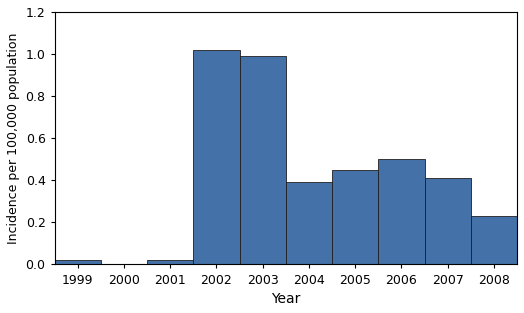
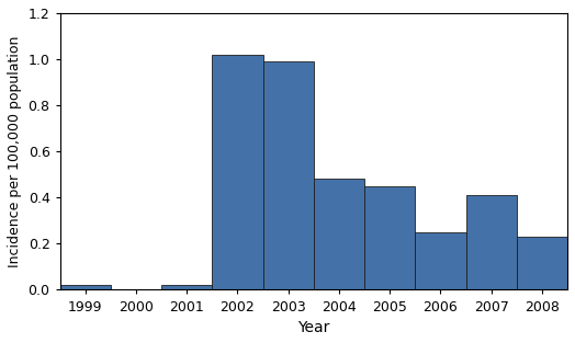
2004: 0.39 -> 0.48
2006: 0.50 -> 0.25
